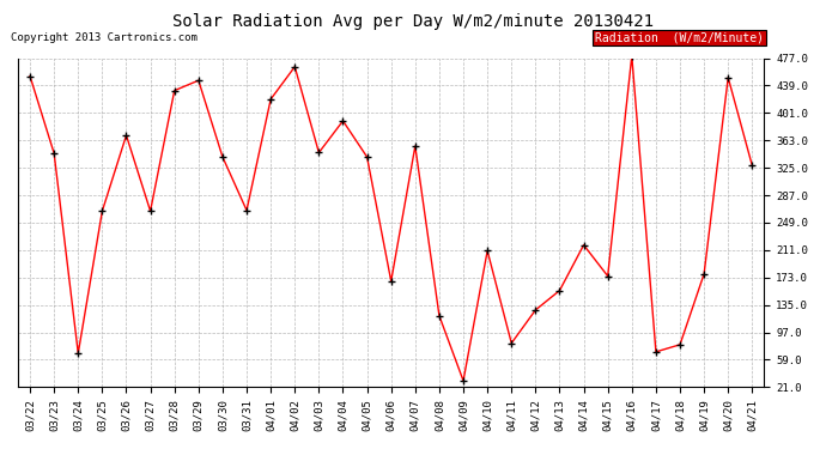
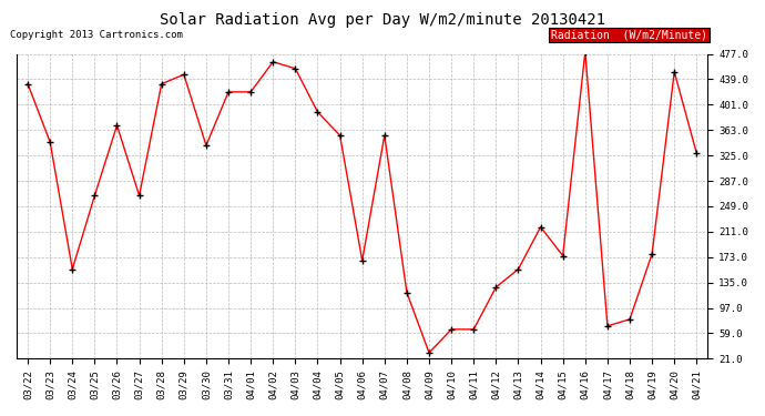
03/22: 452 -> 432
03/24: 68 -> 155
03/31: 266 -> 420
04/03: 346 -> 455
04/05: 340 -> 355
04/10: 210 -> 65
04/11: 82 -> 65
